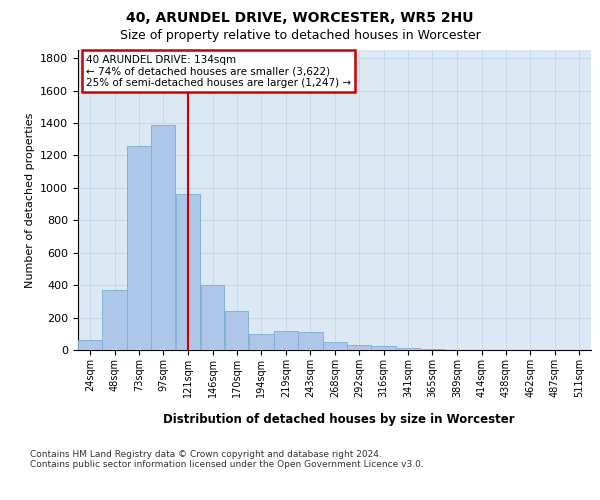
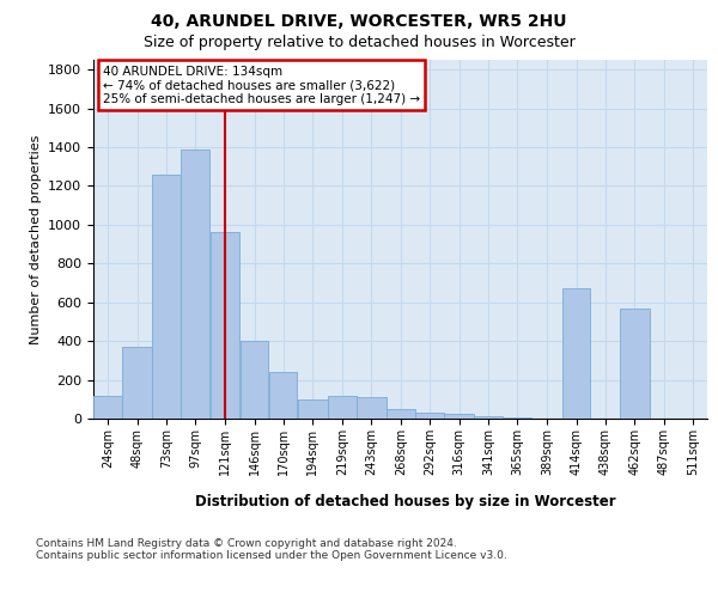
24sqm: 60 -> 120
414sqm: 0 -> 670
462sqm: 0 -> 570
